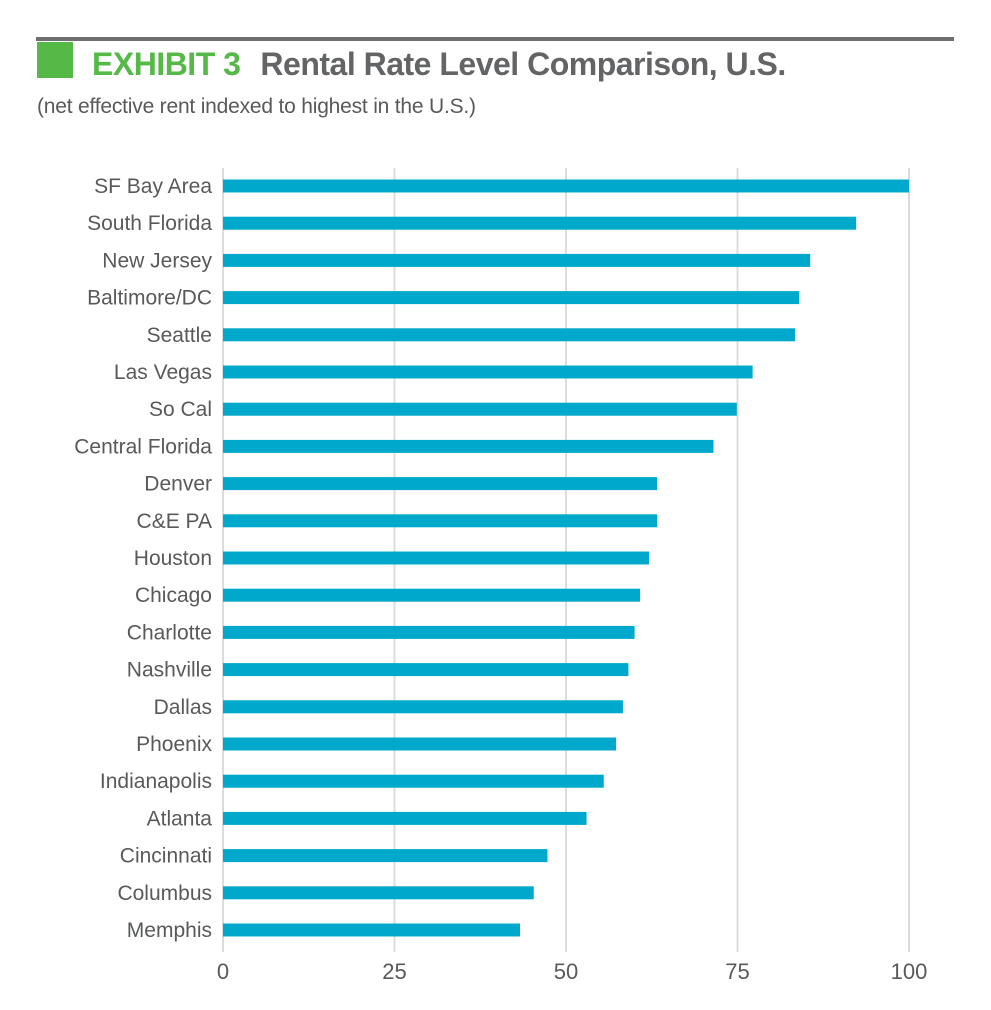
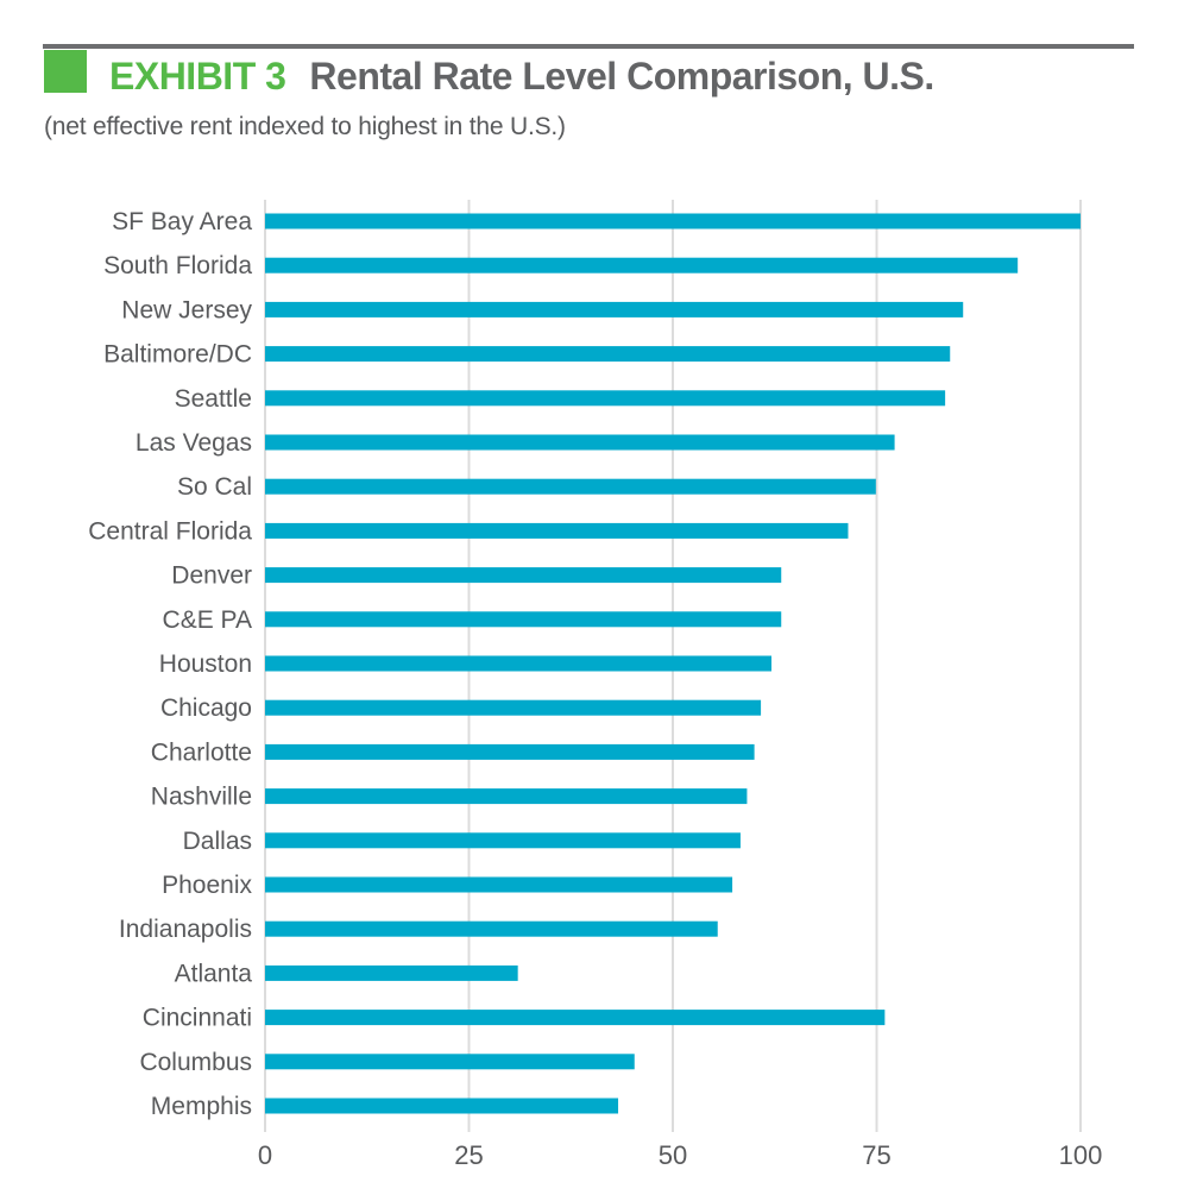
Atlanta: 53 -> 31
Cincinnati: 47 -> 76
